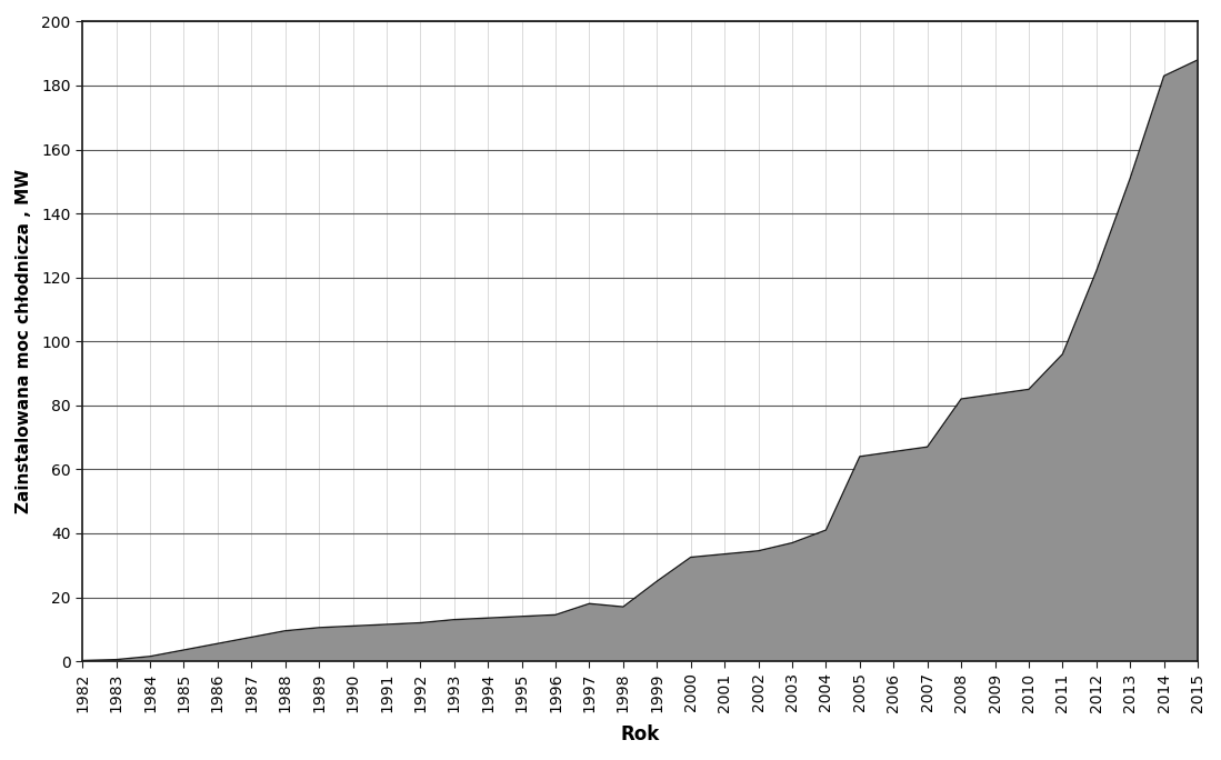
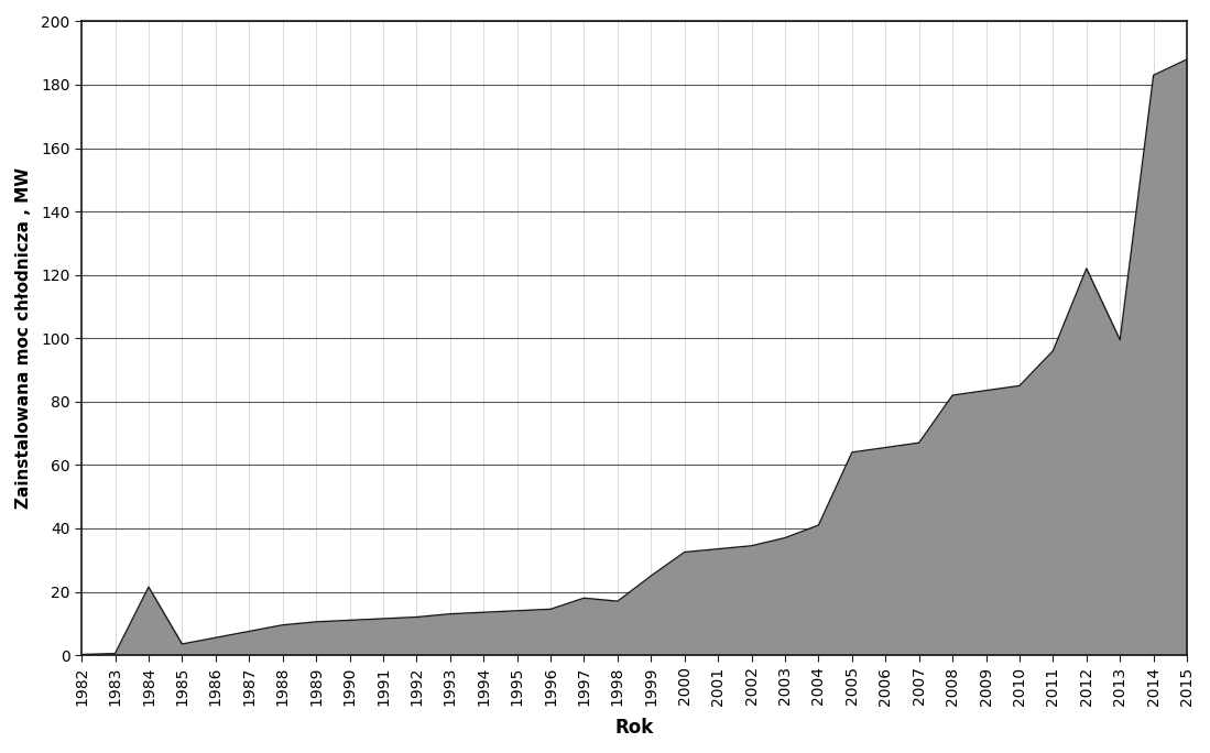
1984: 1.5 -> 21.5
2013: 151.0 -> 99.5
